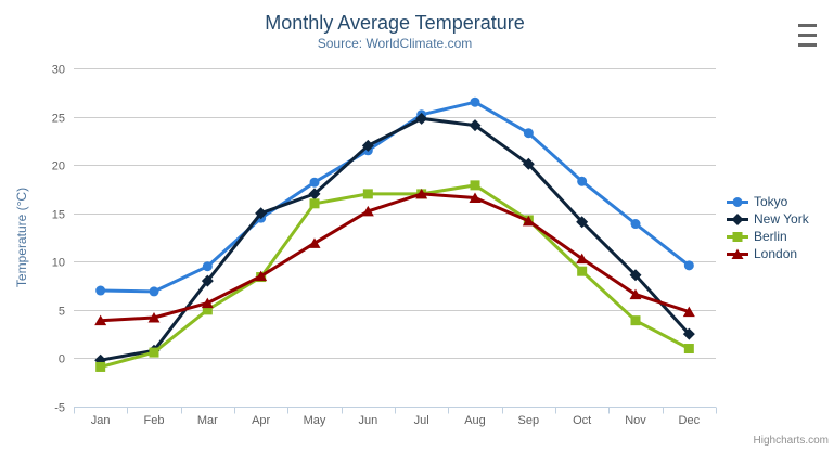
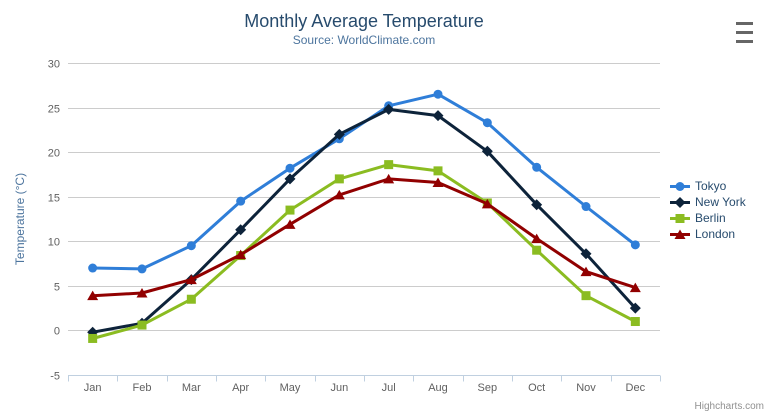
New York/Mar: 8 -> 6
Berlin/Mar: 5 -> 4
New York/Apr: 15 -> 11
Berlin/May: 16 -> 14
Berlin/Jul: 17 -> 19
